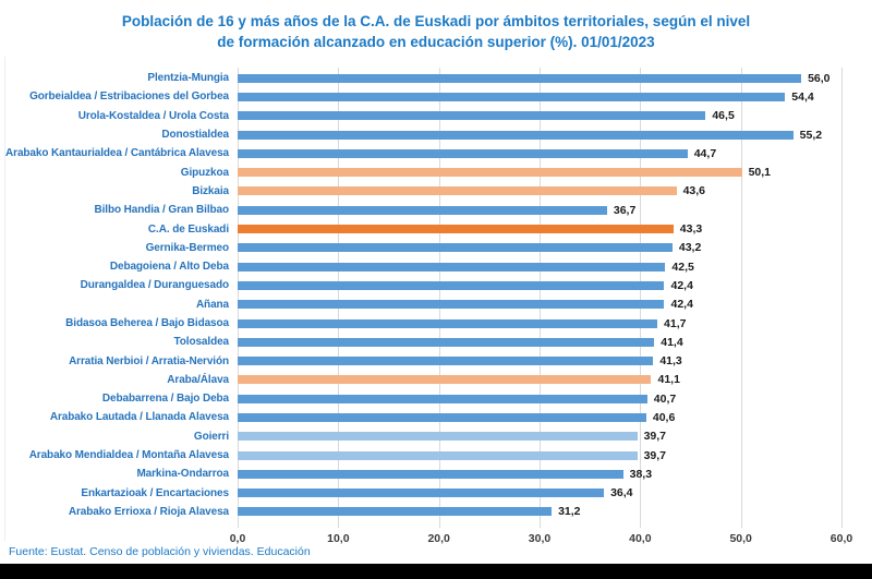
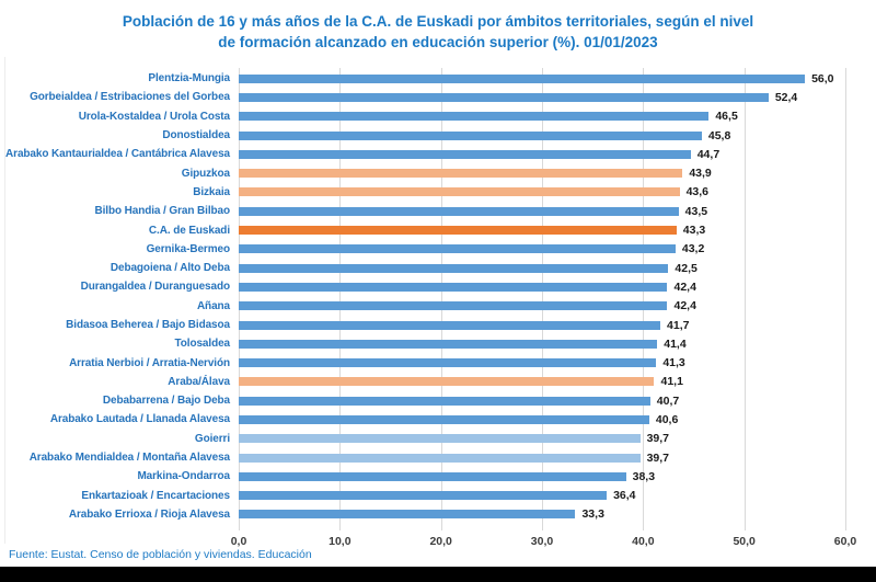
Gorbeialdea / Estribaciones del Gorbea: 54,4 -> 52,4
Donostialdea: 55,2 -> 45,8
Gipuzkoa: 50,1 -> 43,9
Bilbo Handia / Gran Bilbao: 36,7 -> 43,5
Arabako Errioxa / Rioja Alavesa: 31,2 -> 33,3
